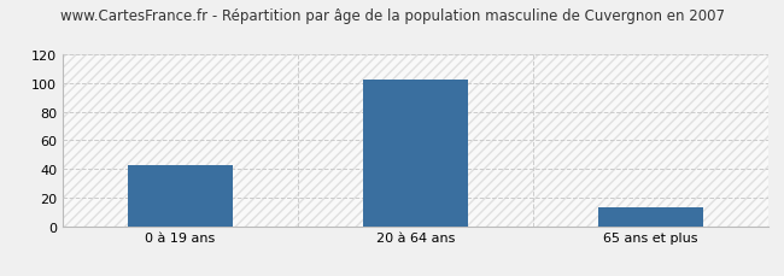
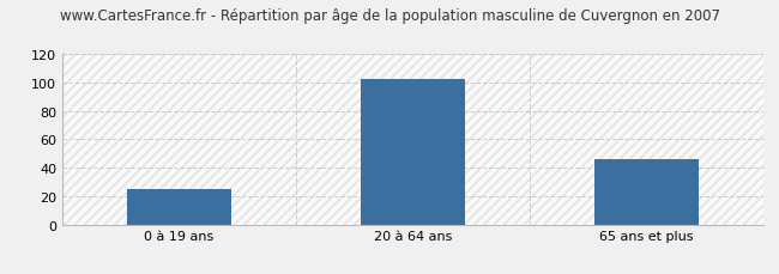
0 à 19 ans: 43 -> 25
65 ans et plus: 13 -> 46
